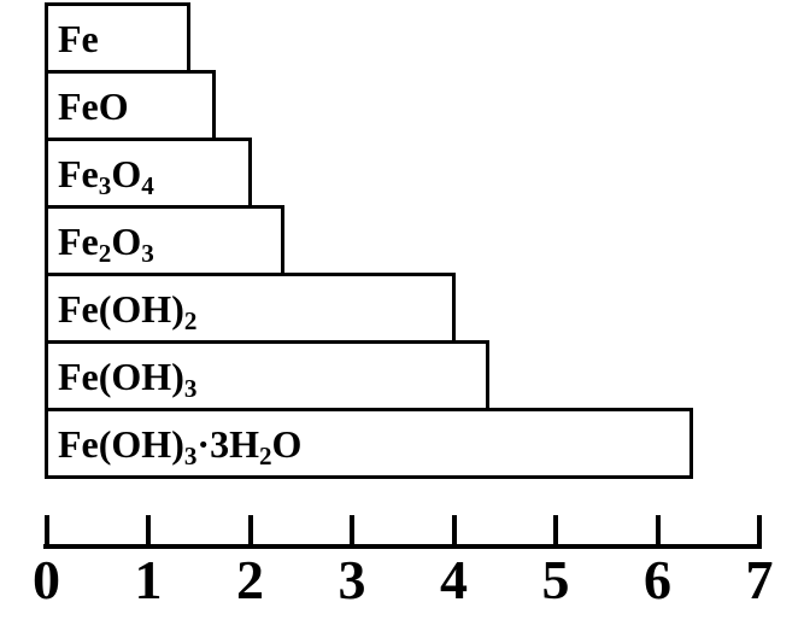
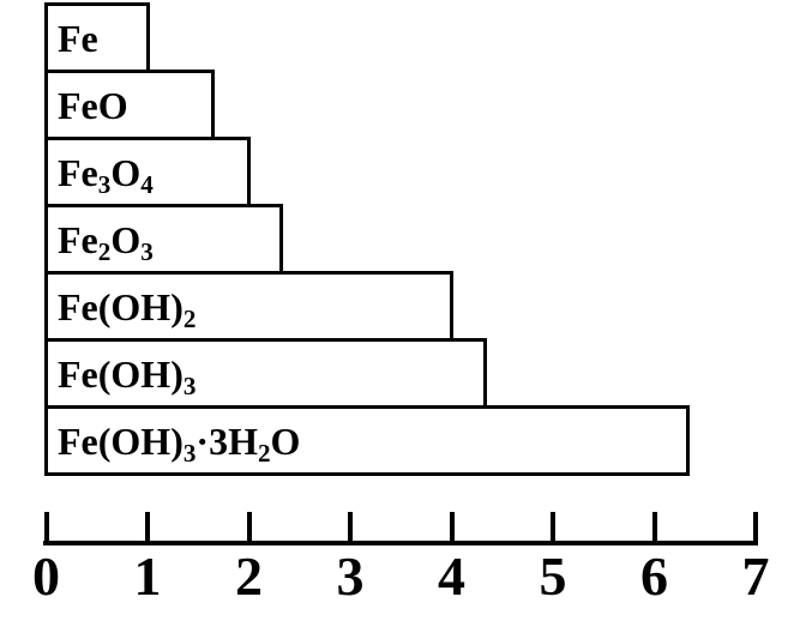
Fe: 1.4 -> 1.0
